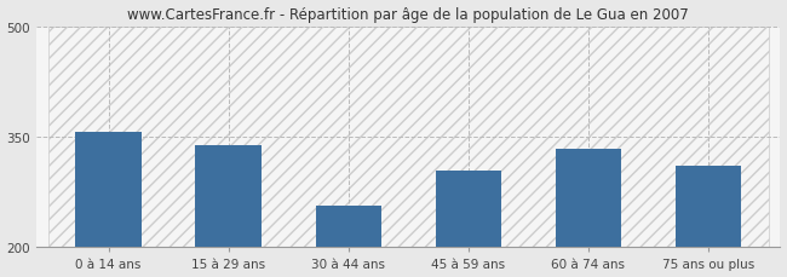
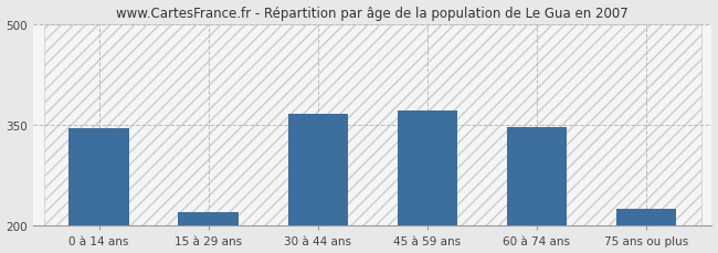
0 à 14 ans: 356 -> 345
15 à 29 ans: 338 -> 220
30 à 44 ans: 256 -> 367
45 à 59 ans: 304 -> 371
60 à 74 ans: 334 -> 347
75 ans ou plus: 310 -> 225
